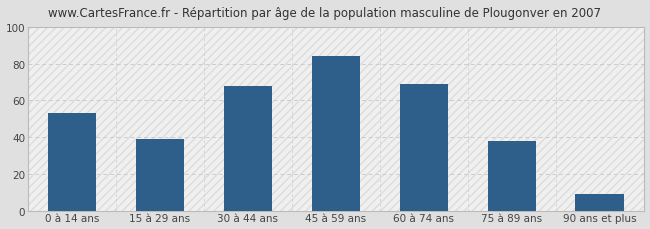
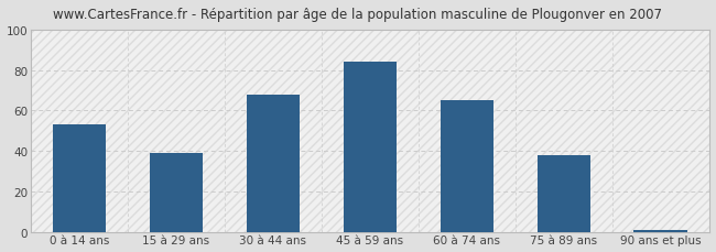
60 à 74 ans: 69 -> 65
90 ans et plus: 9 -> 1
